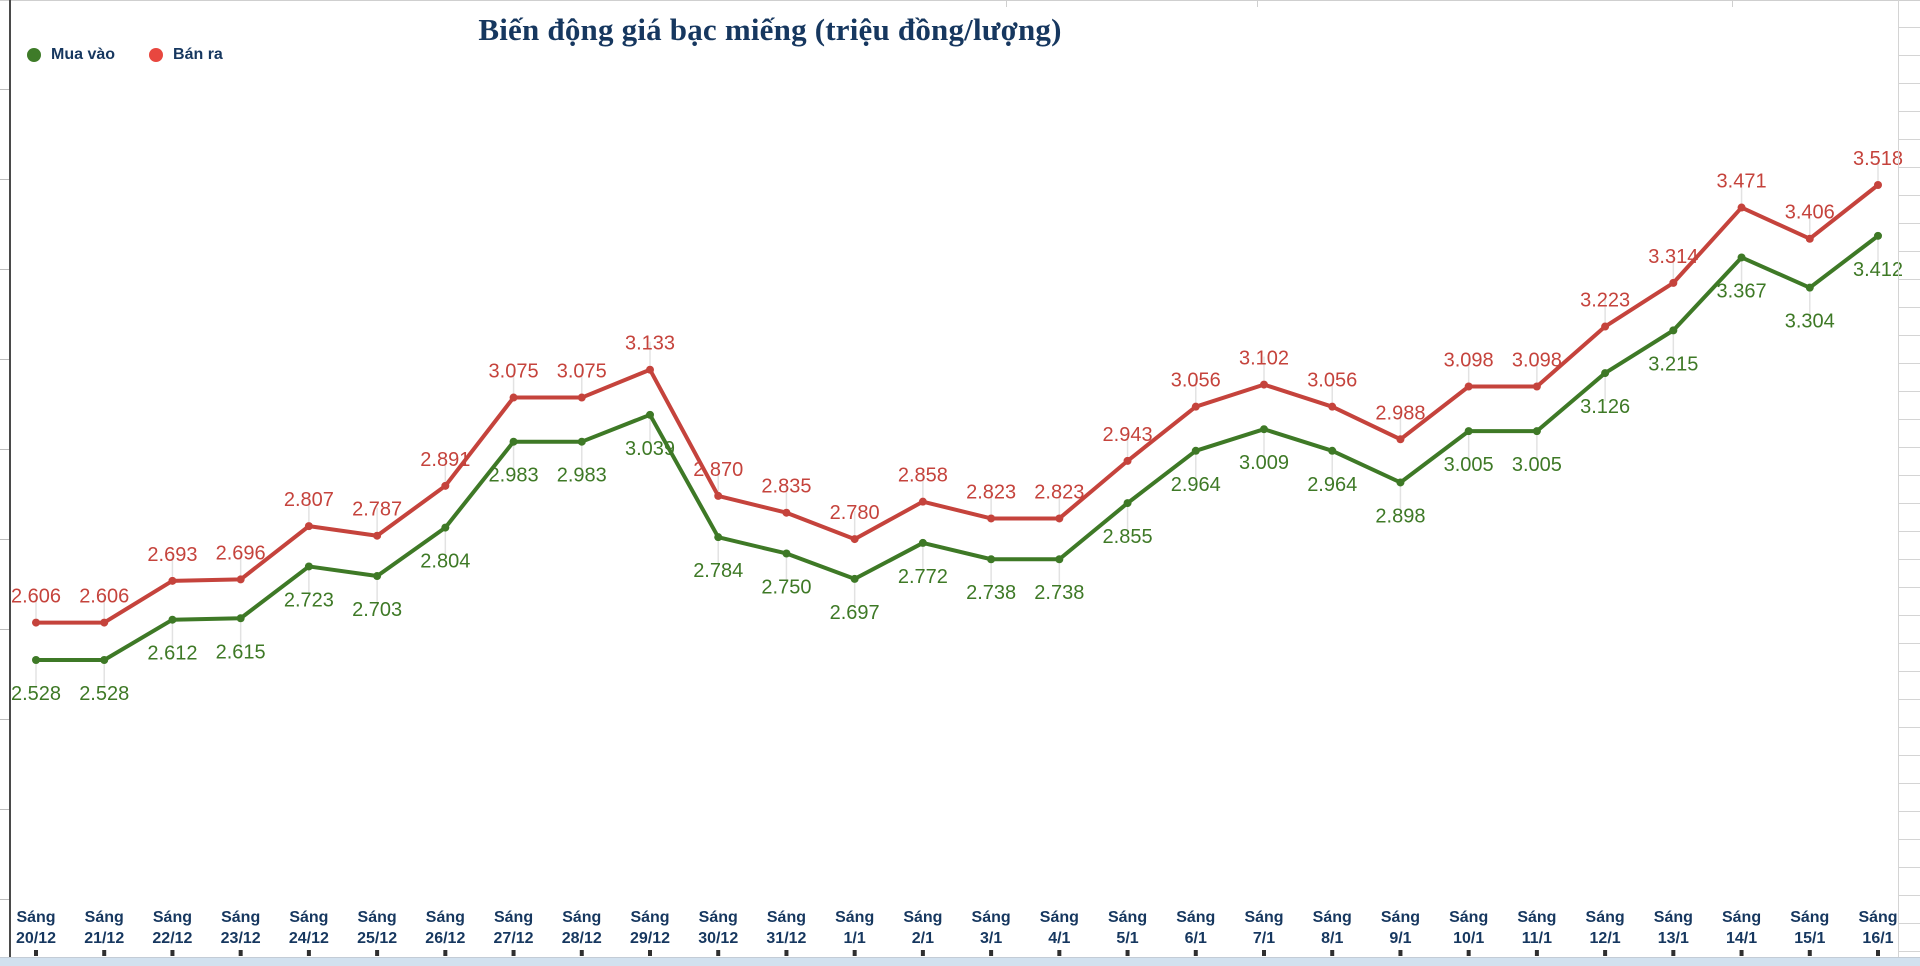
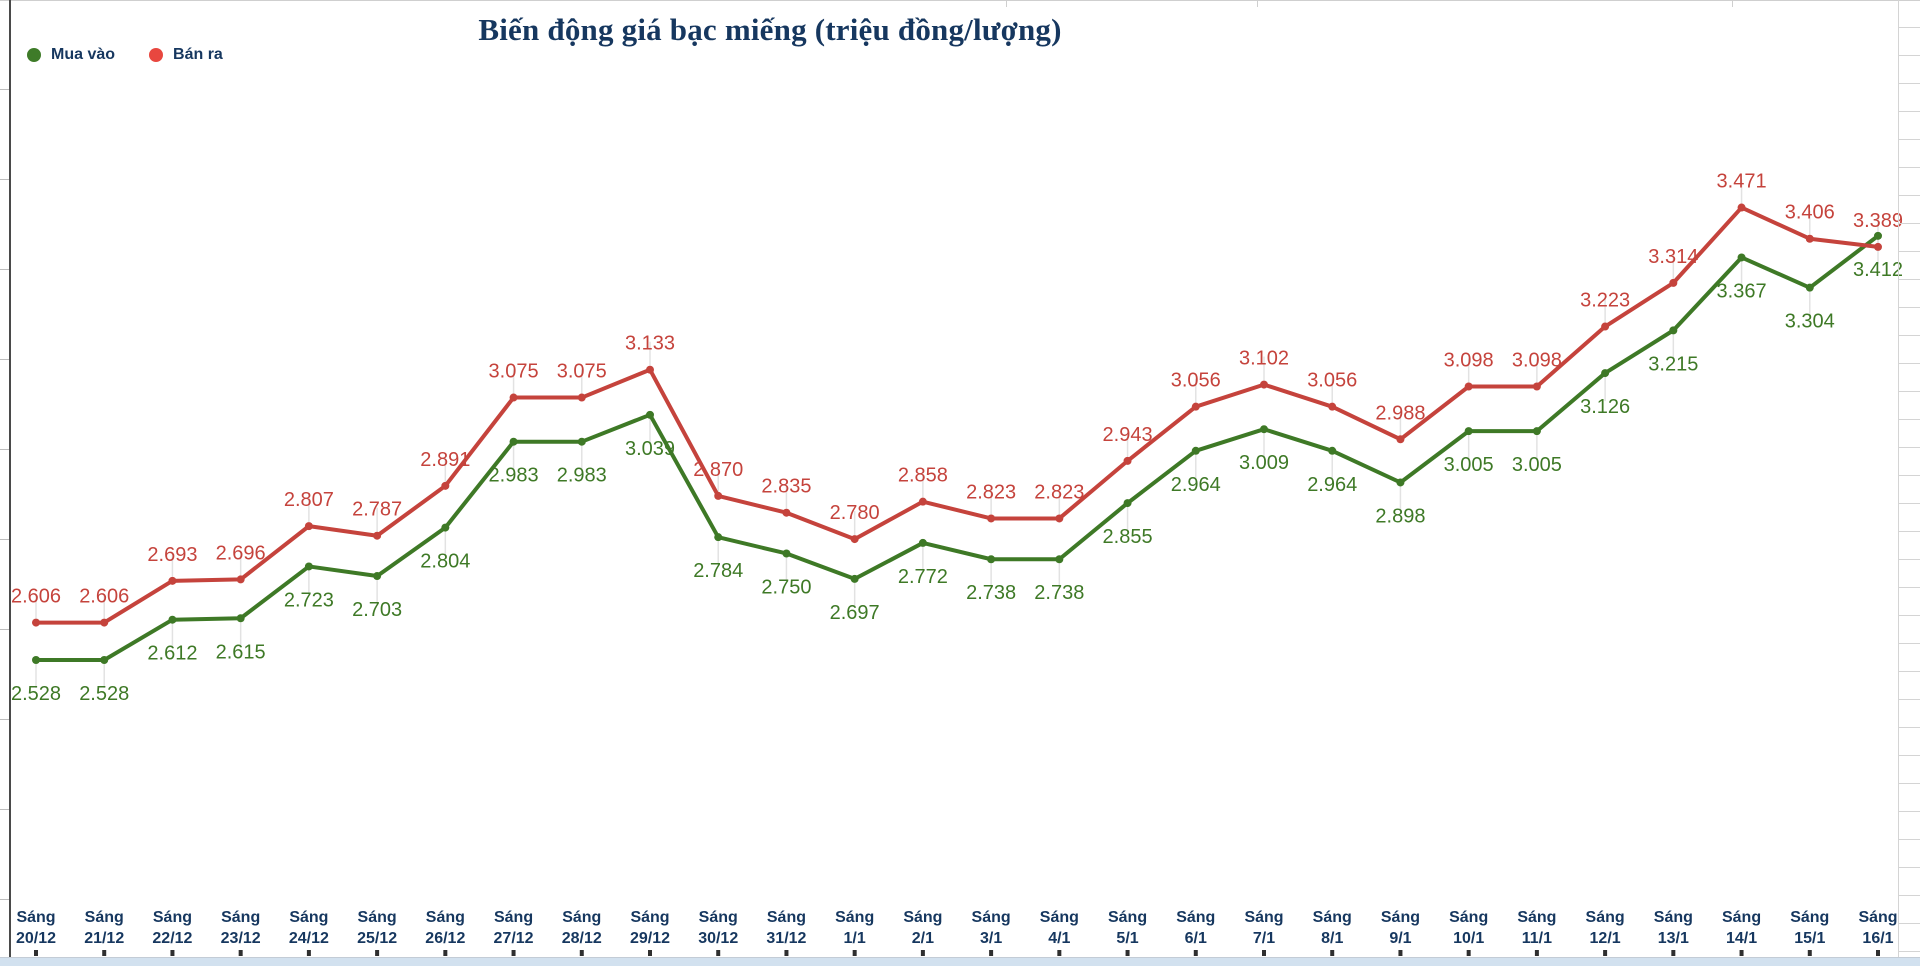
Bán ra/Sáng 16/1: 3.518 -> 3.389
